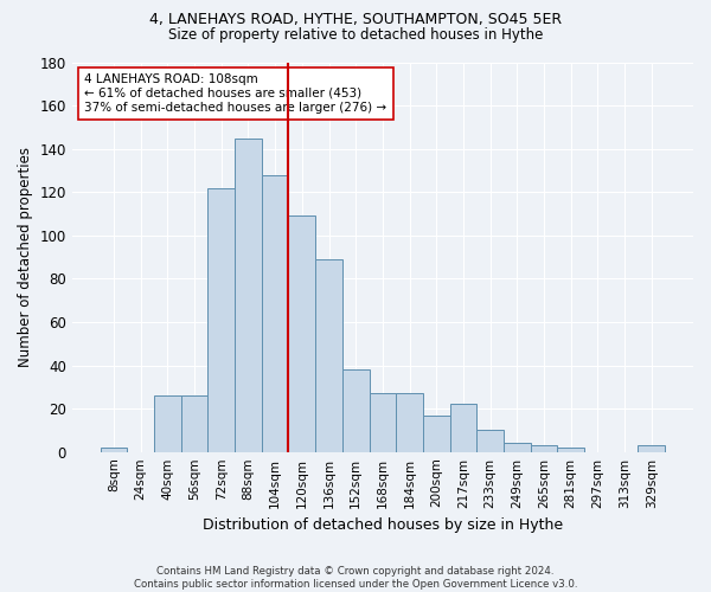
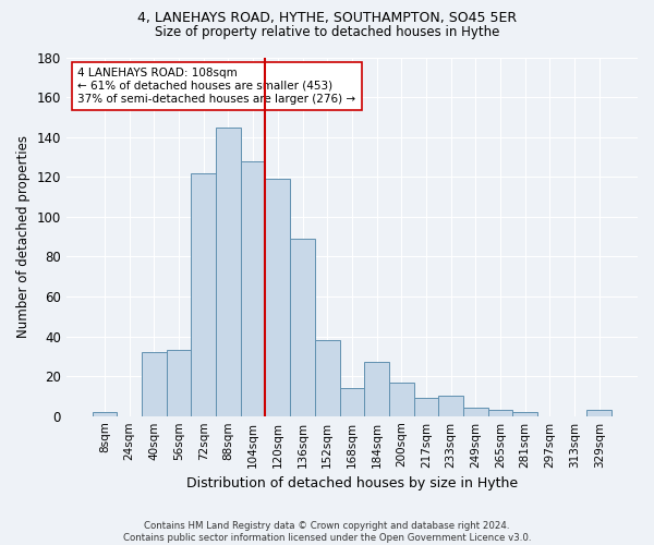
40sqm: 26 -> 32
56sqm: 26 -> 33
120sqm: 109 -> 119
168sqm: 27 -> 14
217sqm: 22 -> 9
